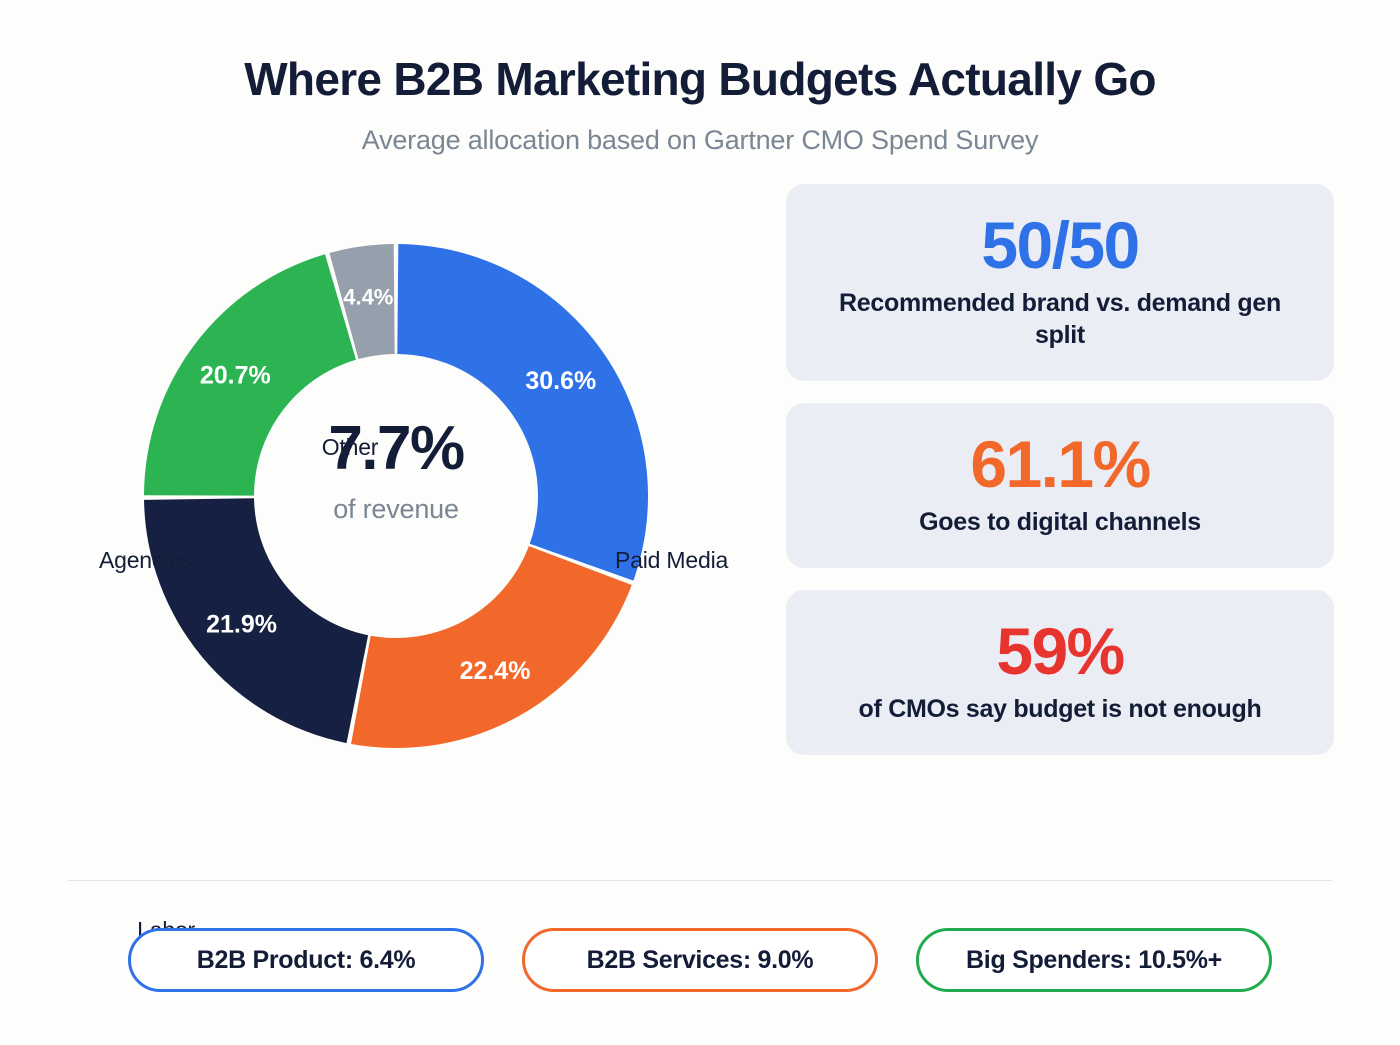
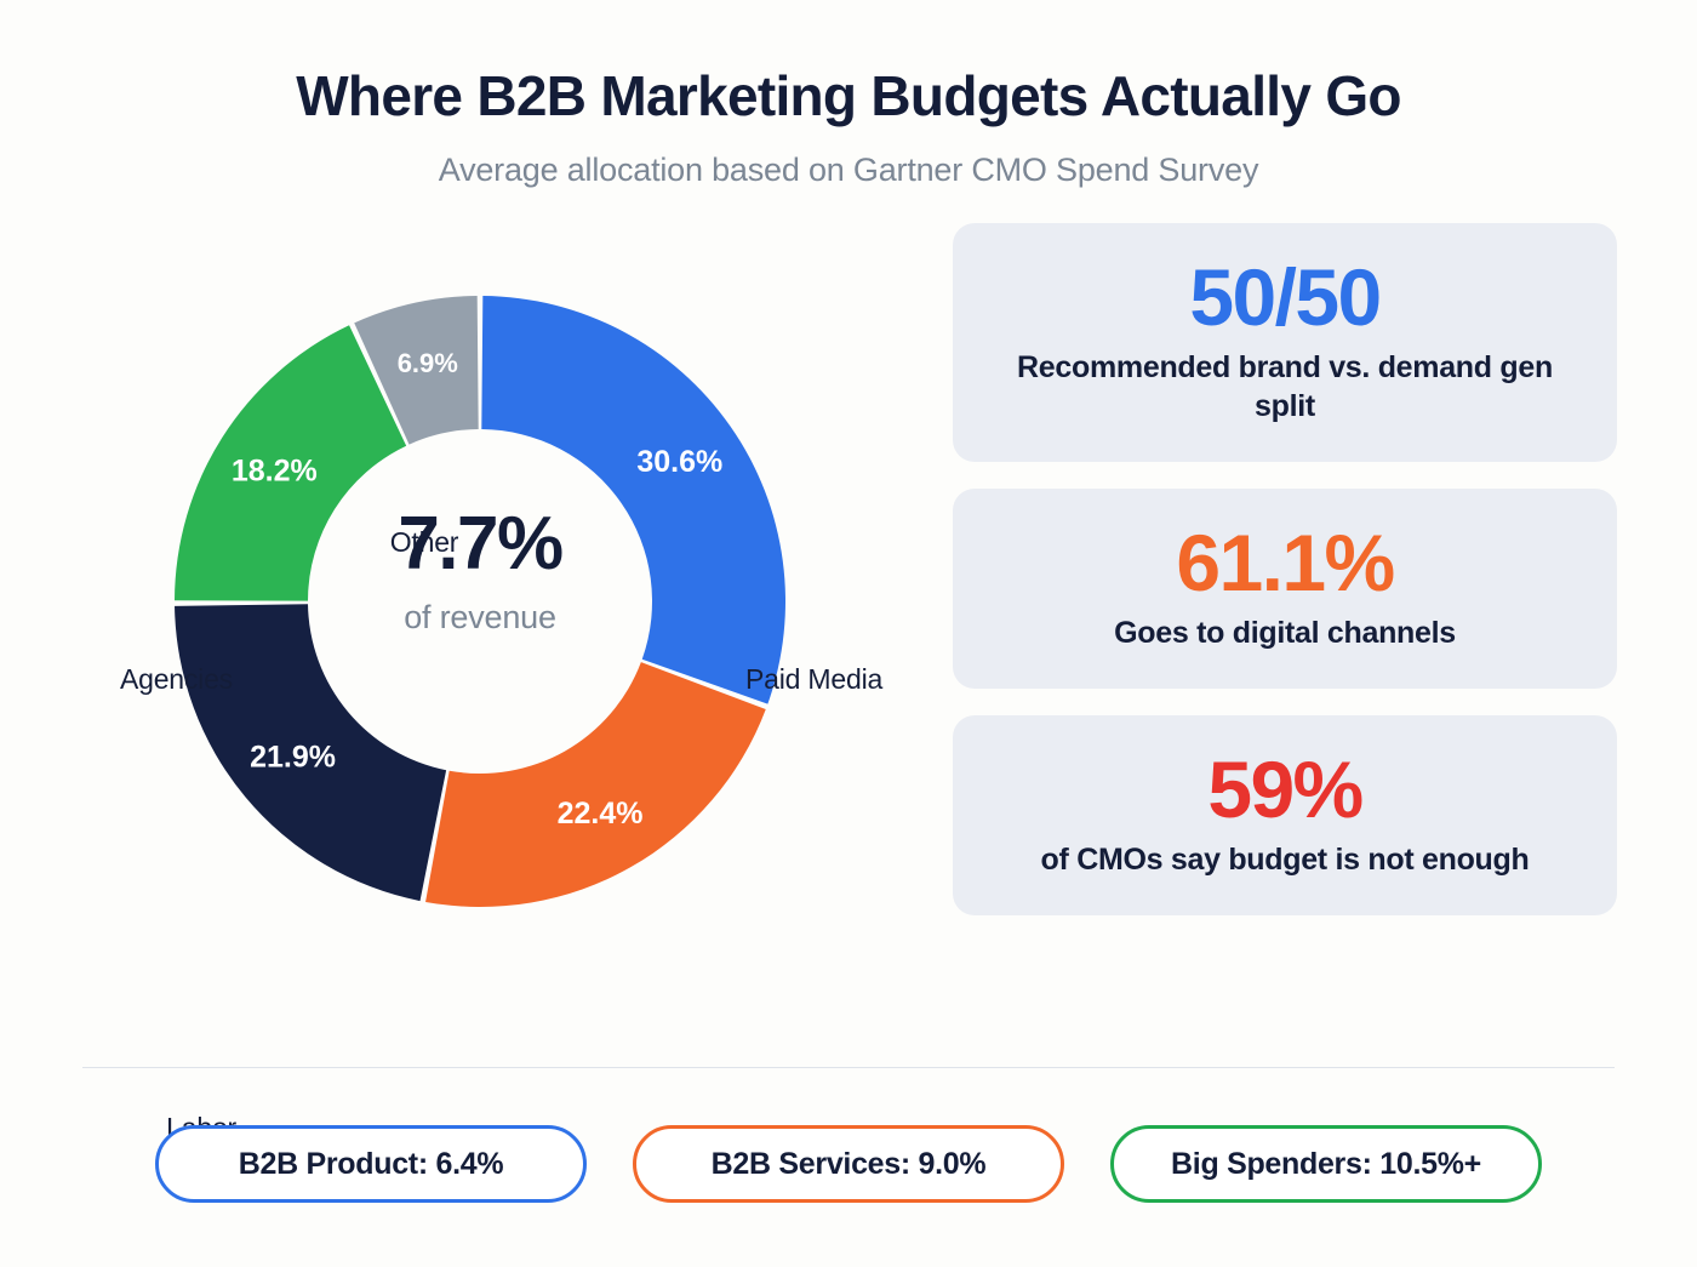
Agencies: 20.7% -> 18.2%
Other: 4.4% -> 6.9%
